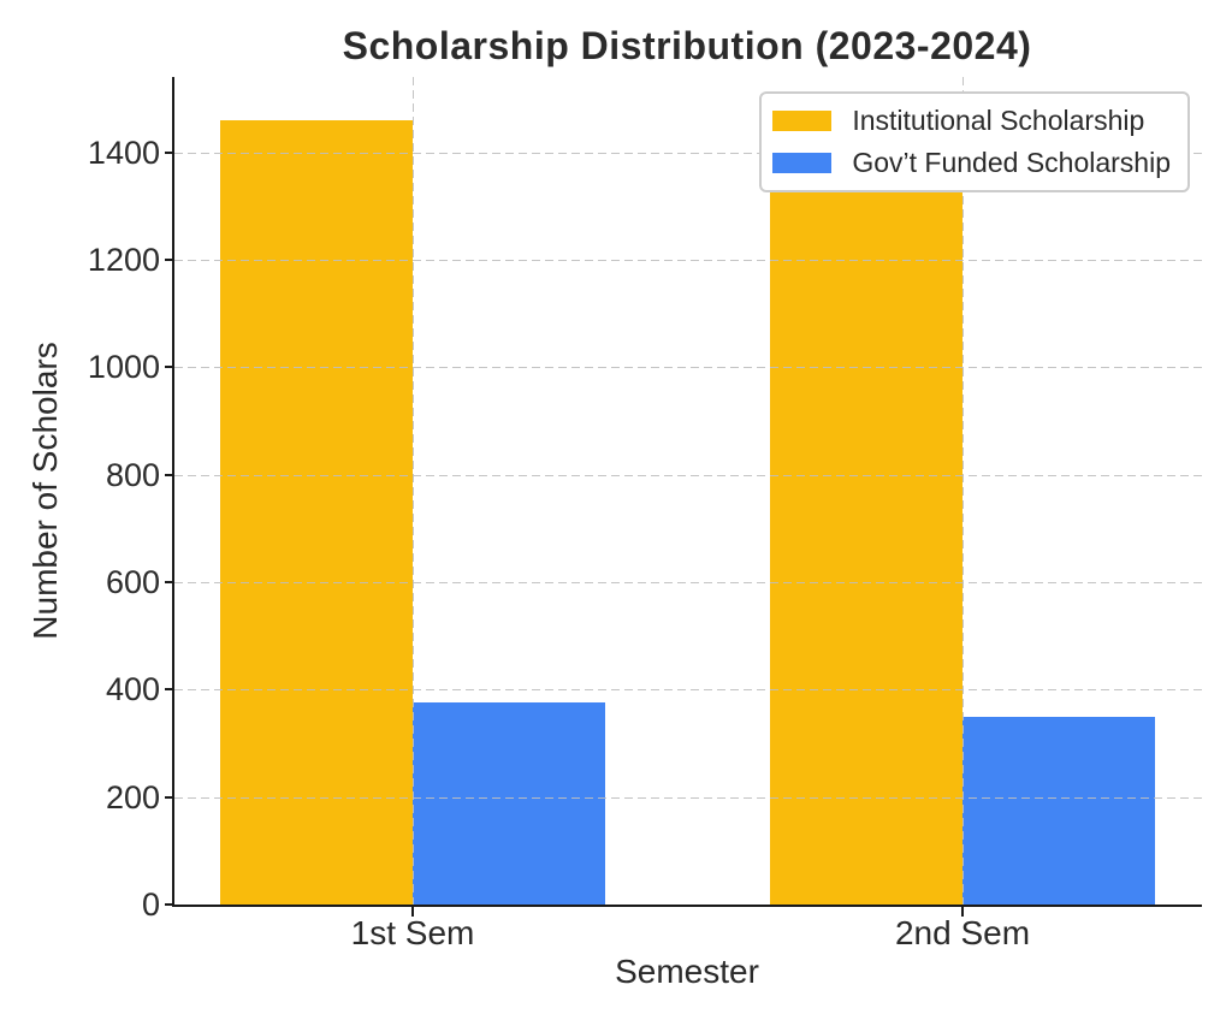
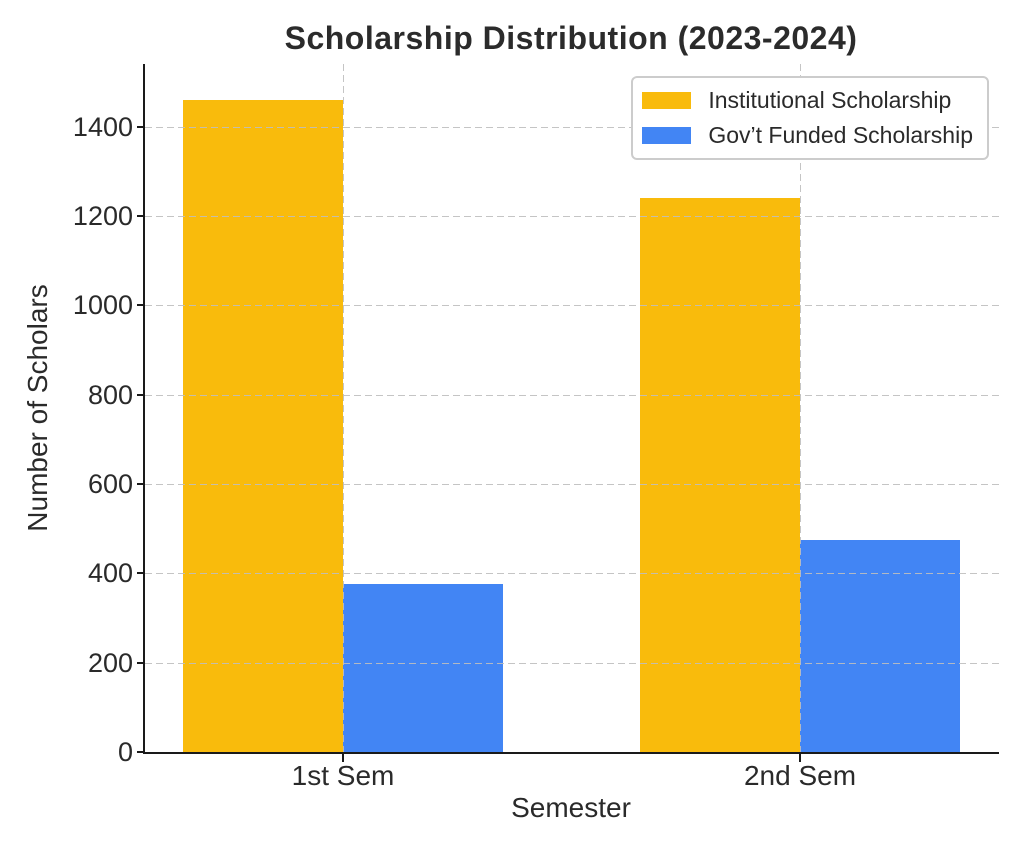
Institutional Scholarship/2nd Sem: 1370 -> 1240
Gov’t Funded Scholarship/2nd Sem: 350 -> 480
